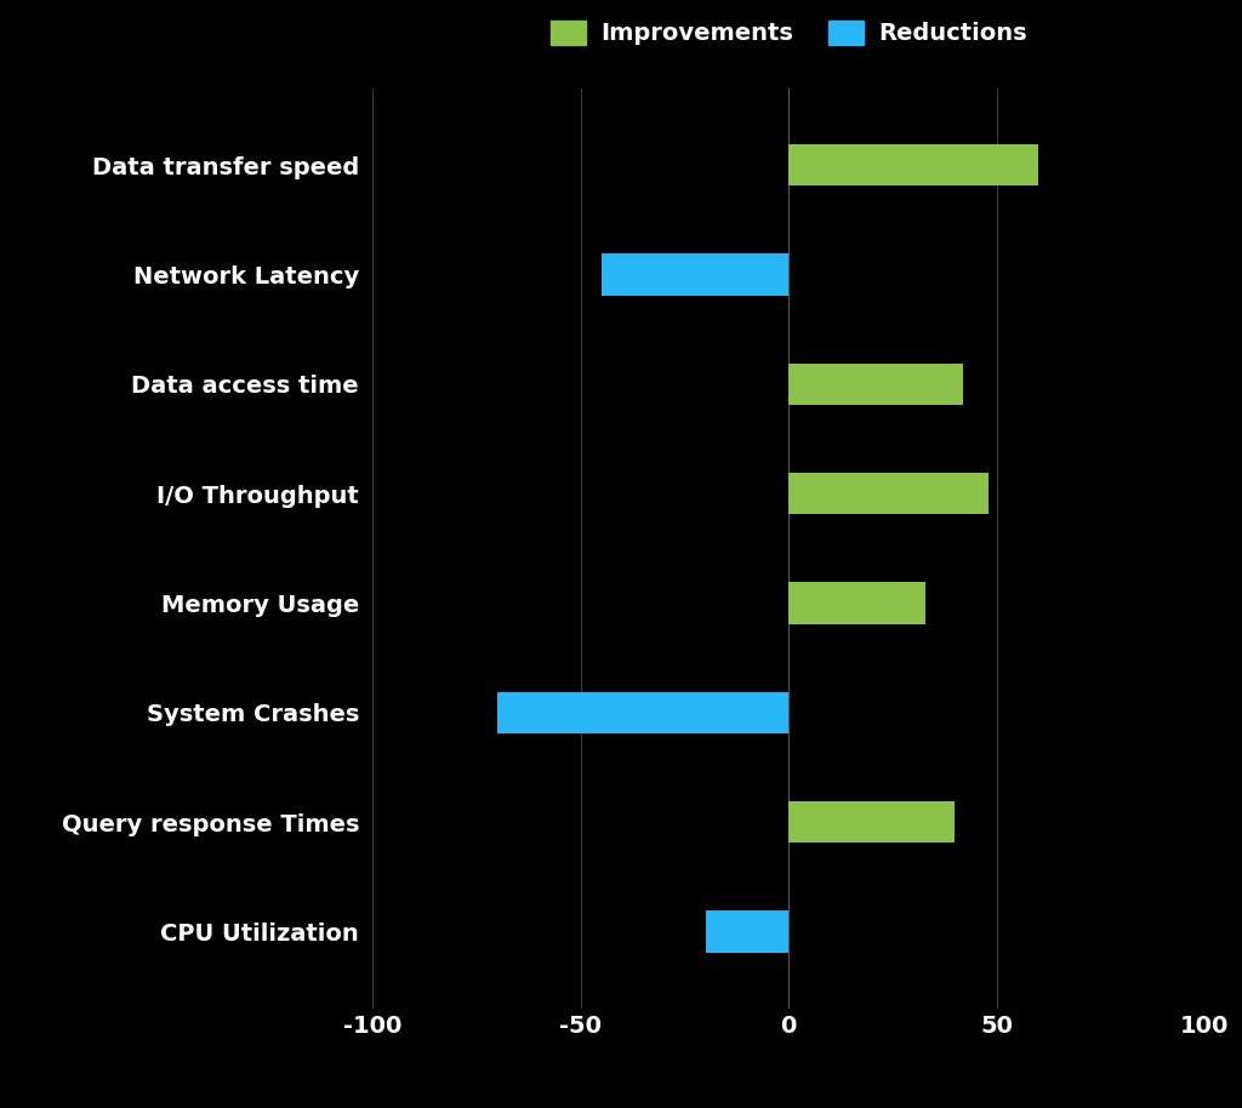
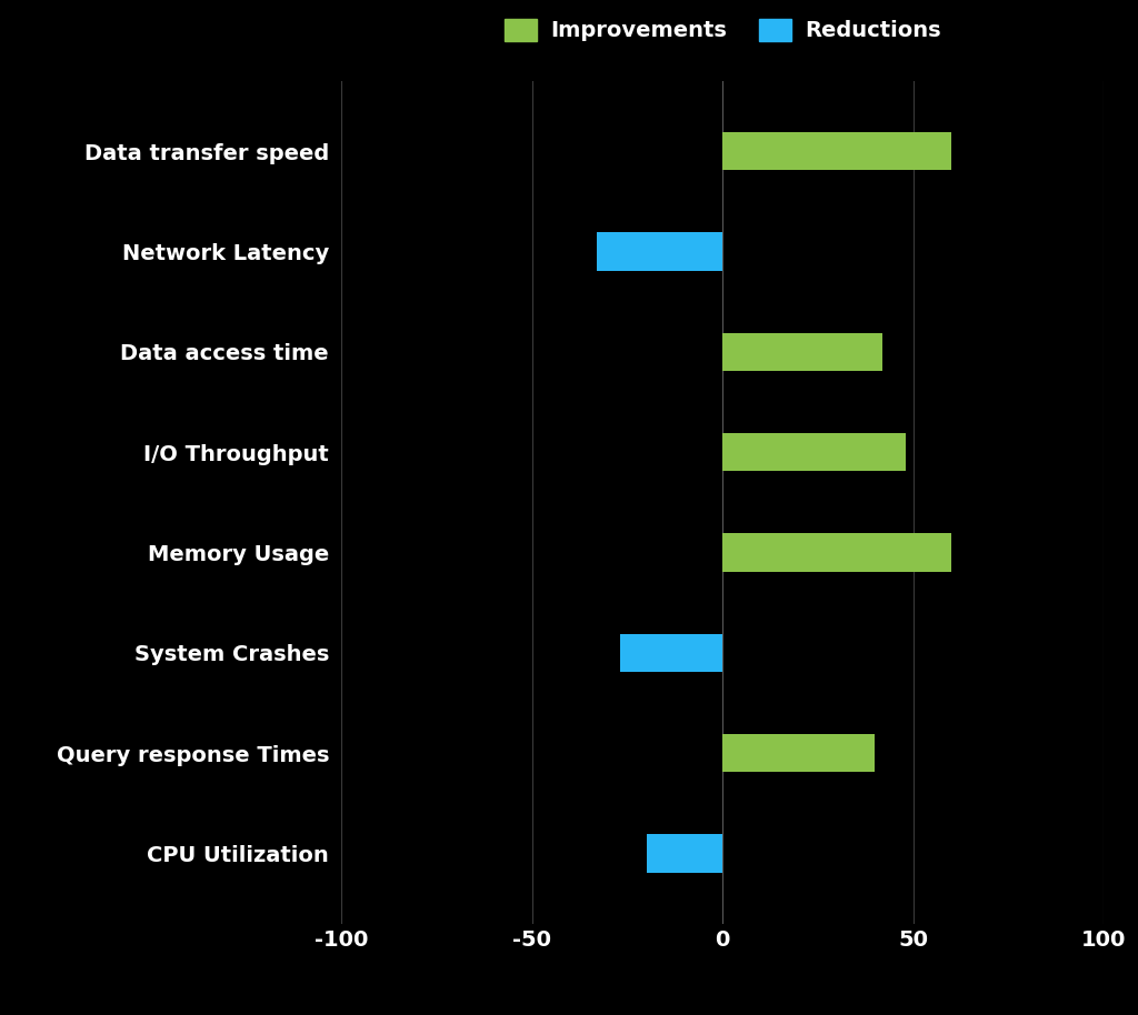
Network Latency: -45 -> -33
Memory Usage: 33 -> 60
System Crashes: -70 -> -27
